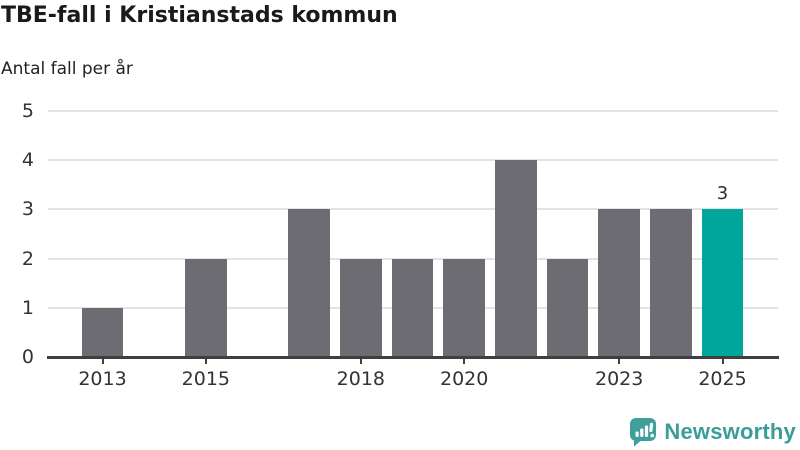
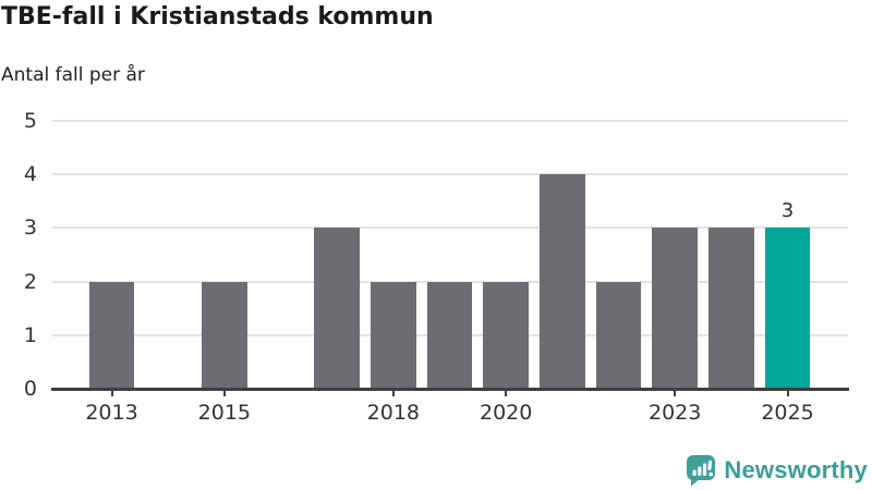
2013: 1 -> 2
